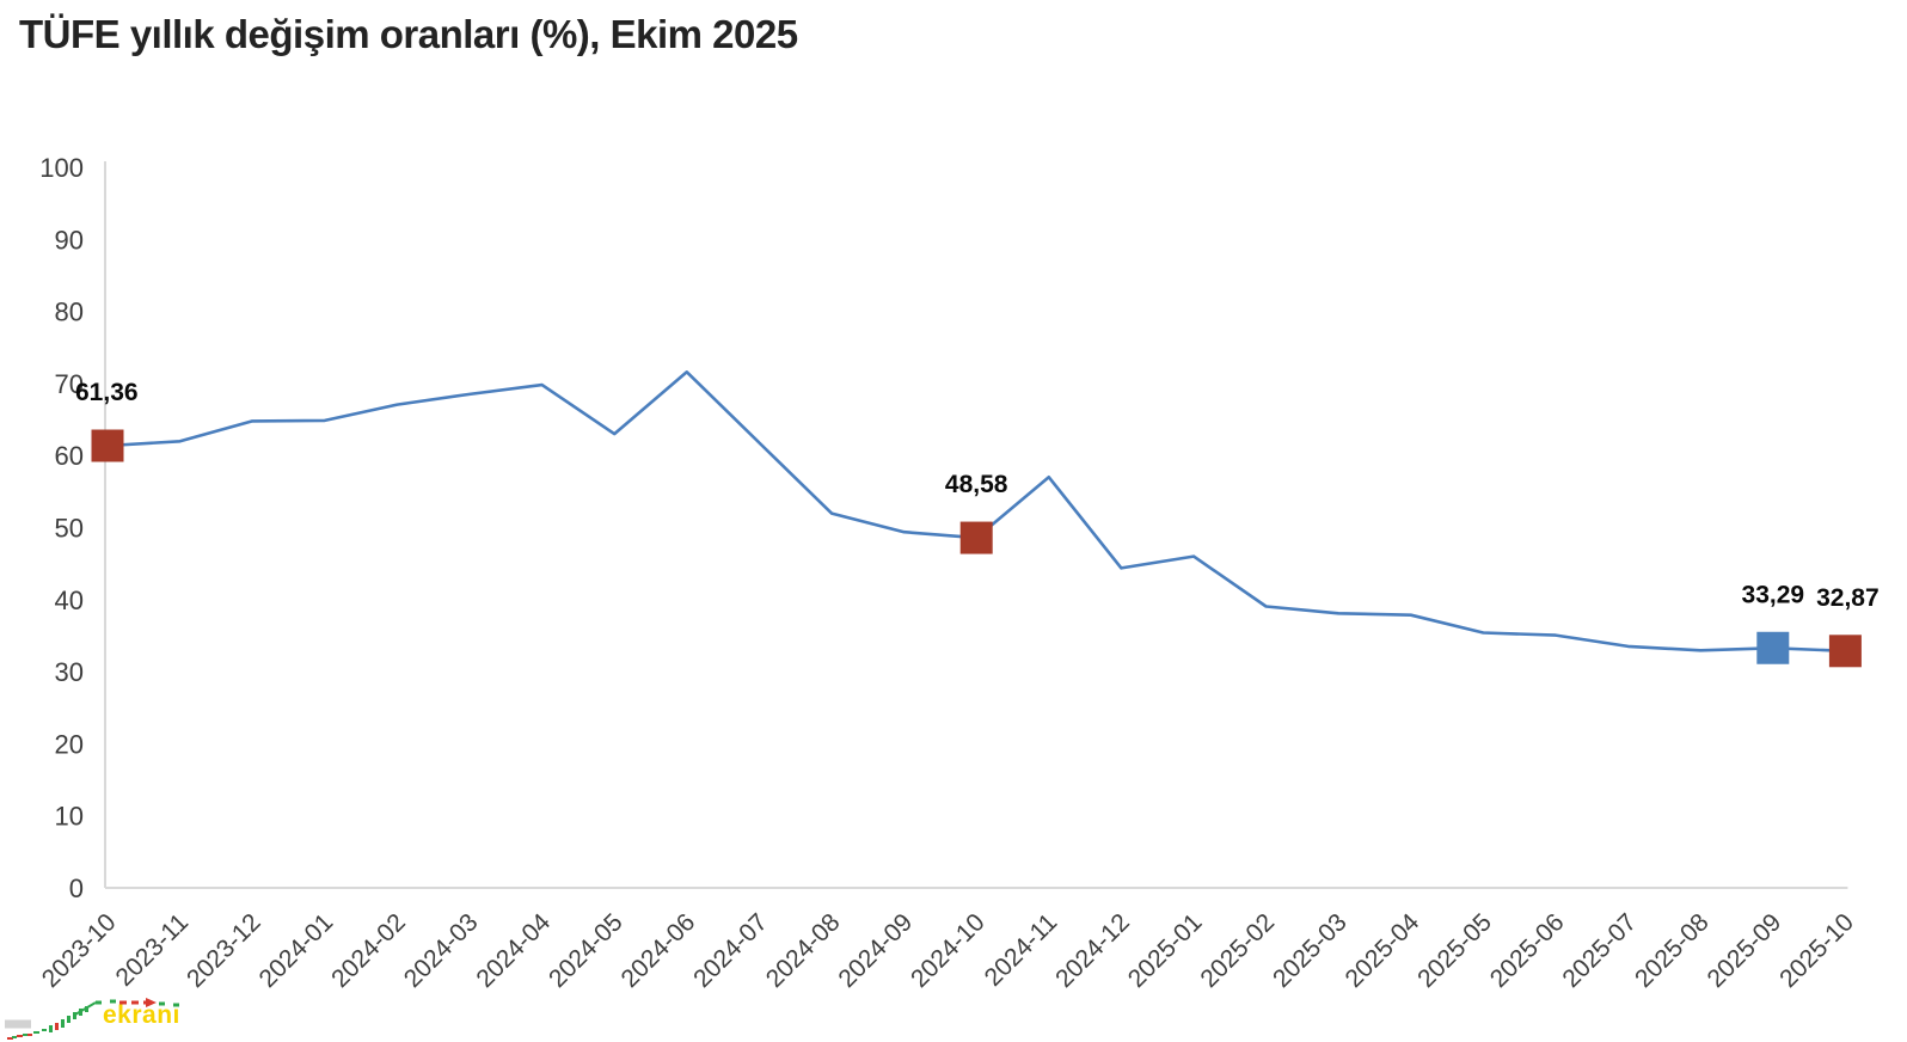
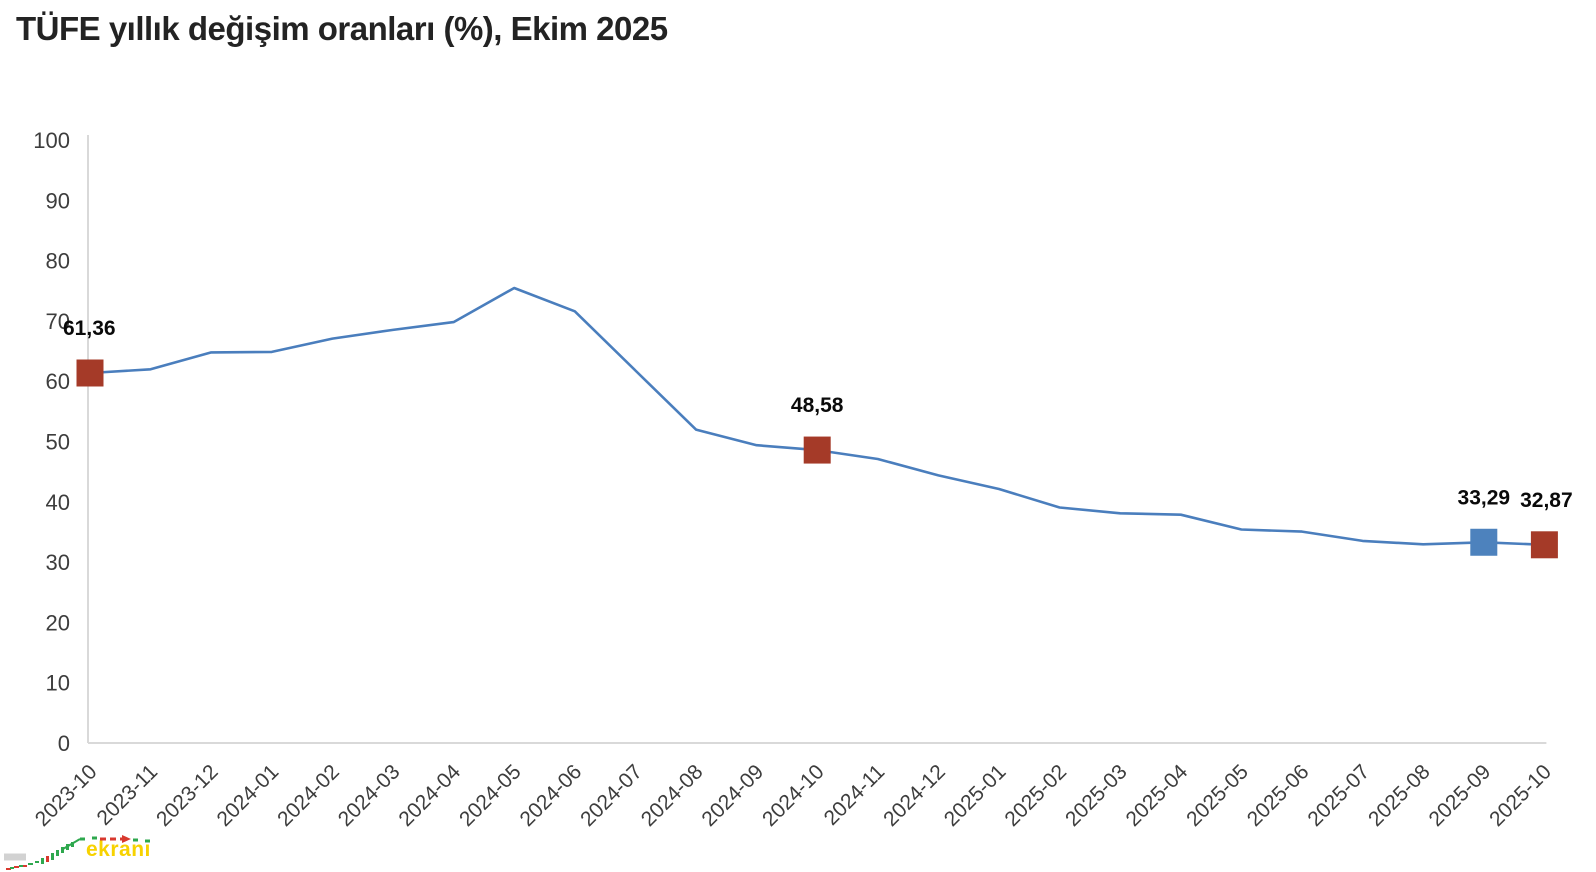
2024-05: 63 -> 75
2024-11: 57 -> 47
2025-01: 46 -> 42
